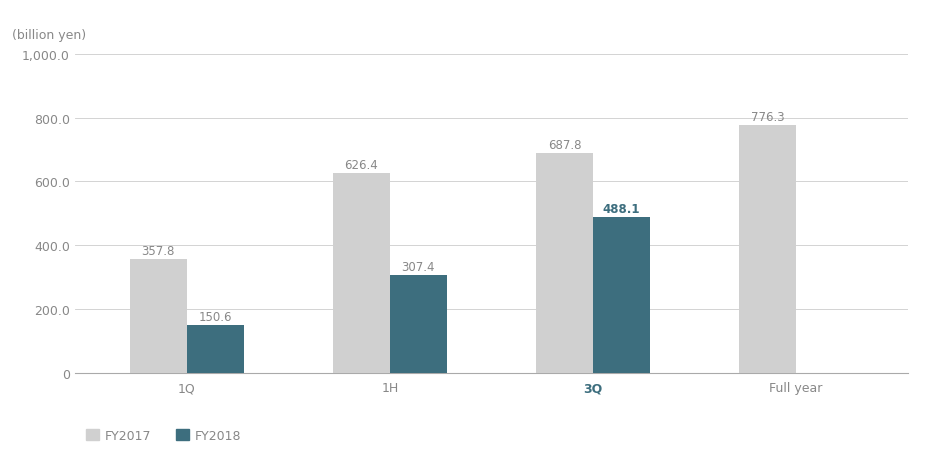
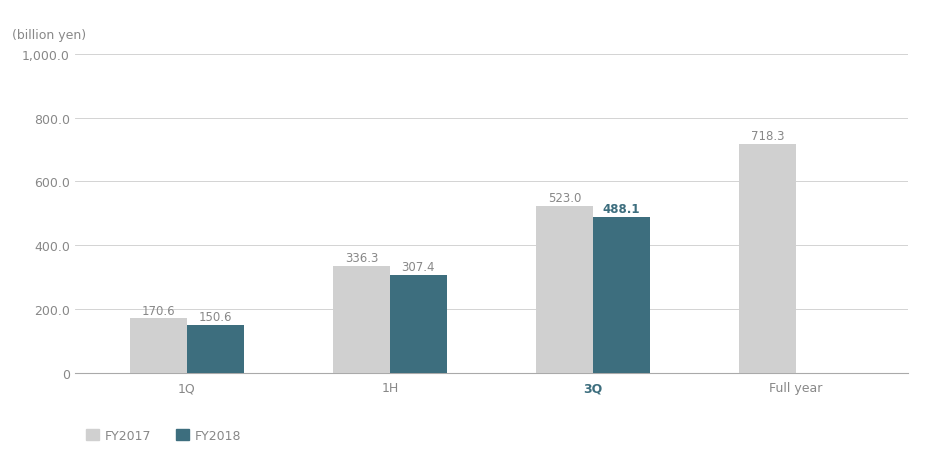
FY2017/1Q: 357.8 -> 170.6
FY2017/1H: 626.4 -> 336.3
FY2017/3Q: 687.8 -> 523.0
FY2017/Full year: 776.3 -> 718.3
